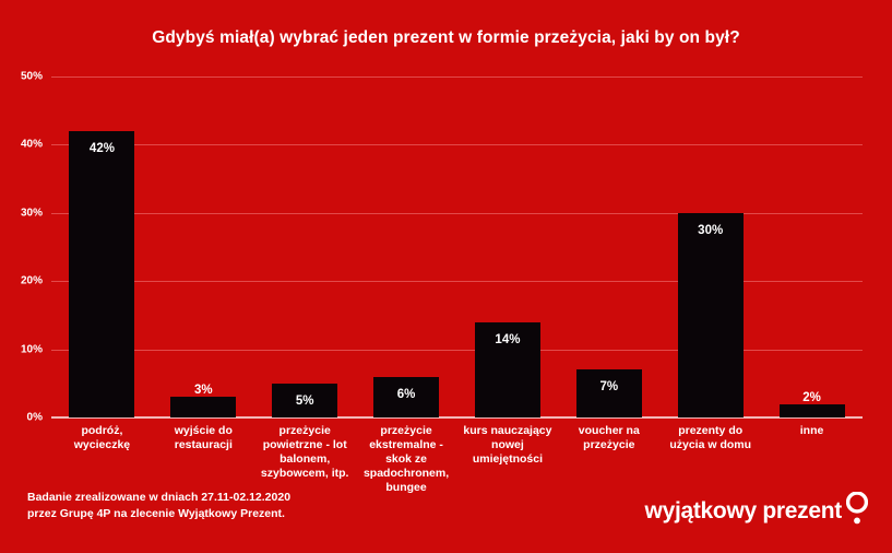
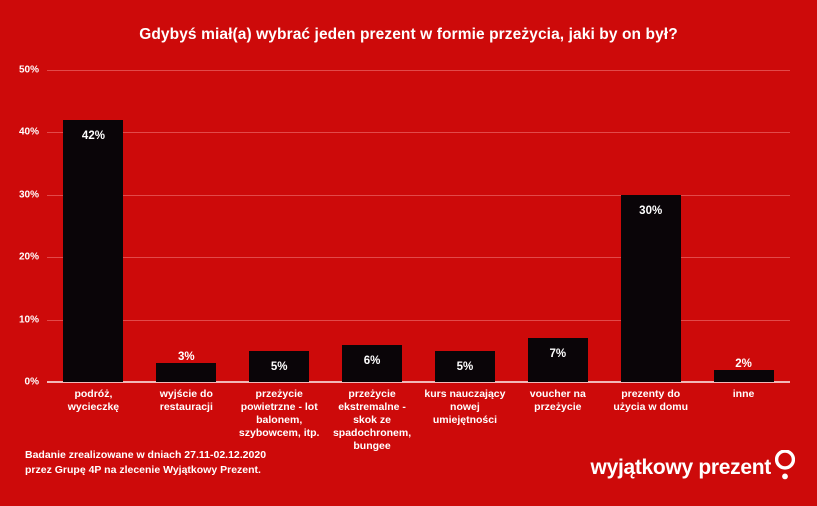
kurs nauczający nowej umiejętności: 14% -> 5%
